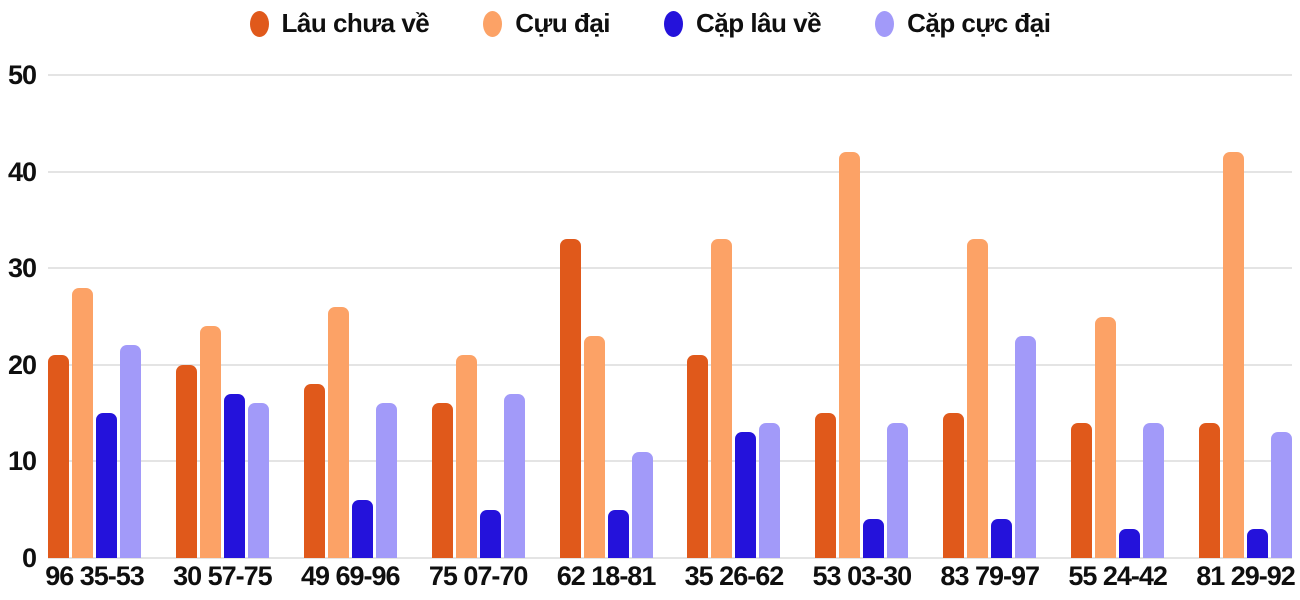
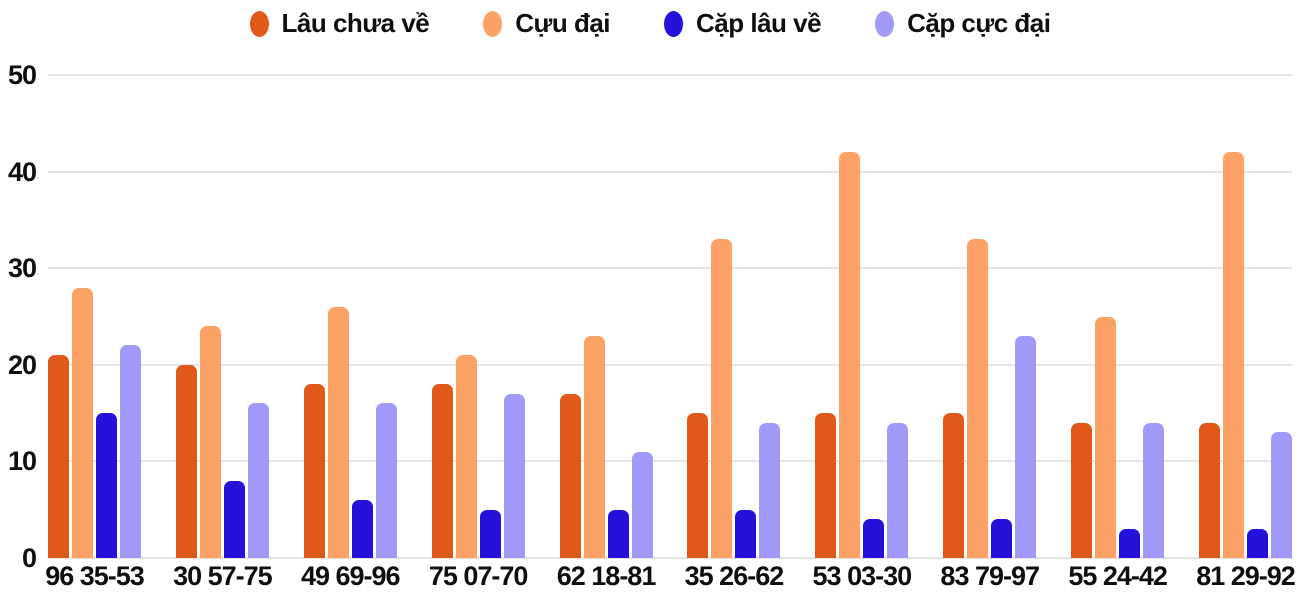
Cặp lâu về/30 57-75: 17 -> 8
Lâu chưa về/75 07-70: 16 -> 18
Lâu chưa về/62 18-81: 33 -> 17
Lâu chưa về/35 26-62: 21 -> 15
Cặp lâu về/35 26-62: 13 -> 5
